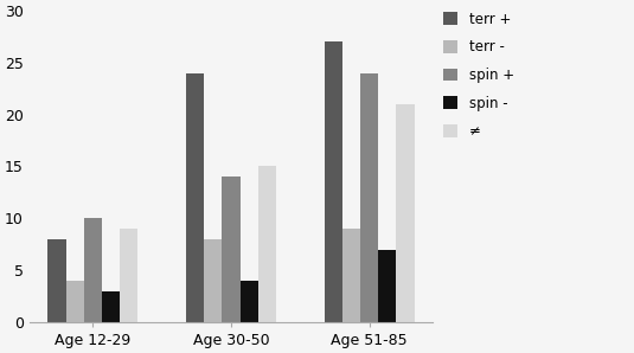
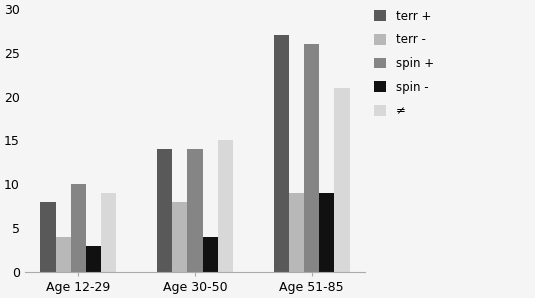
terr +/Age 30-50: 24 -> 14
spin +/Age 51-85: 24 -> 26
spin -/Age 51-85: 7 -> 9
